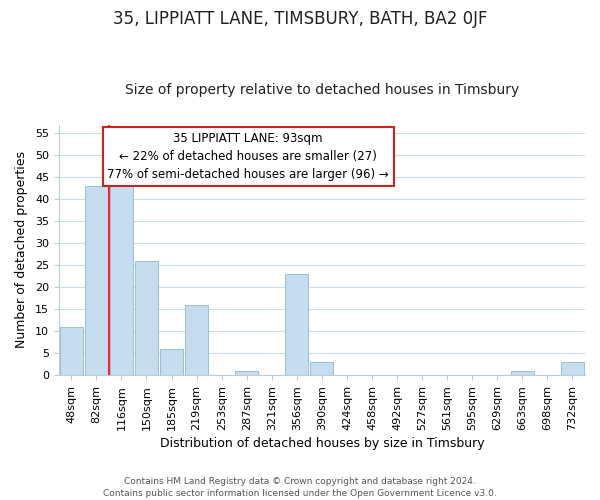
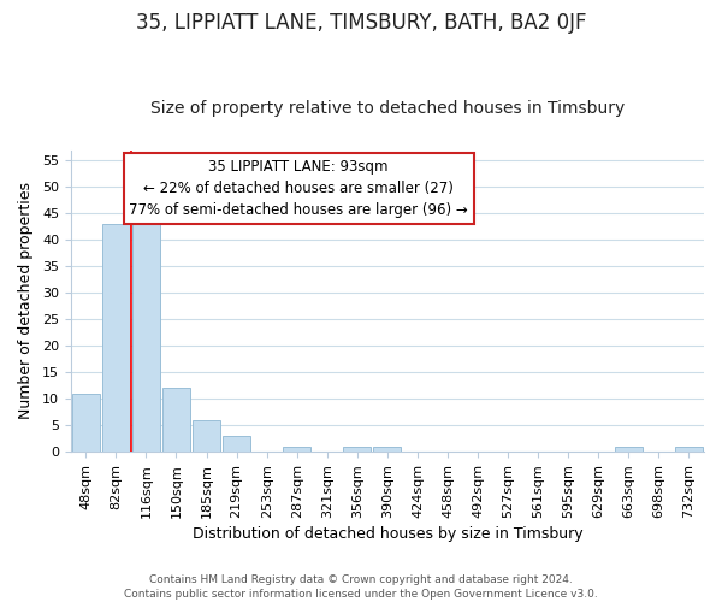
150sqm: 26 -> 12
219sqm: 16 -> 3
356sqm: 23 -> 1
390sqm: 3 -> 1
732sqm: 3 -> 1
